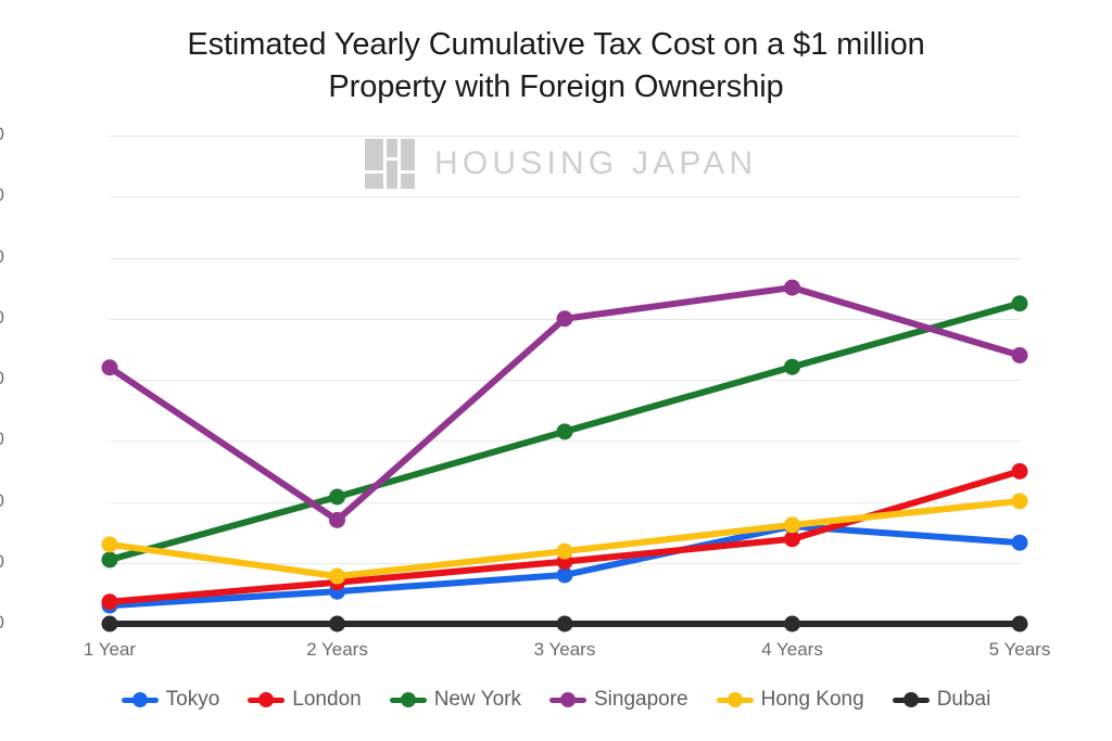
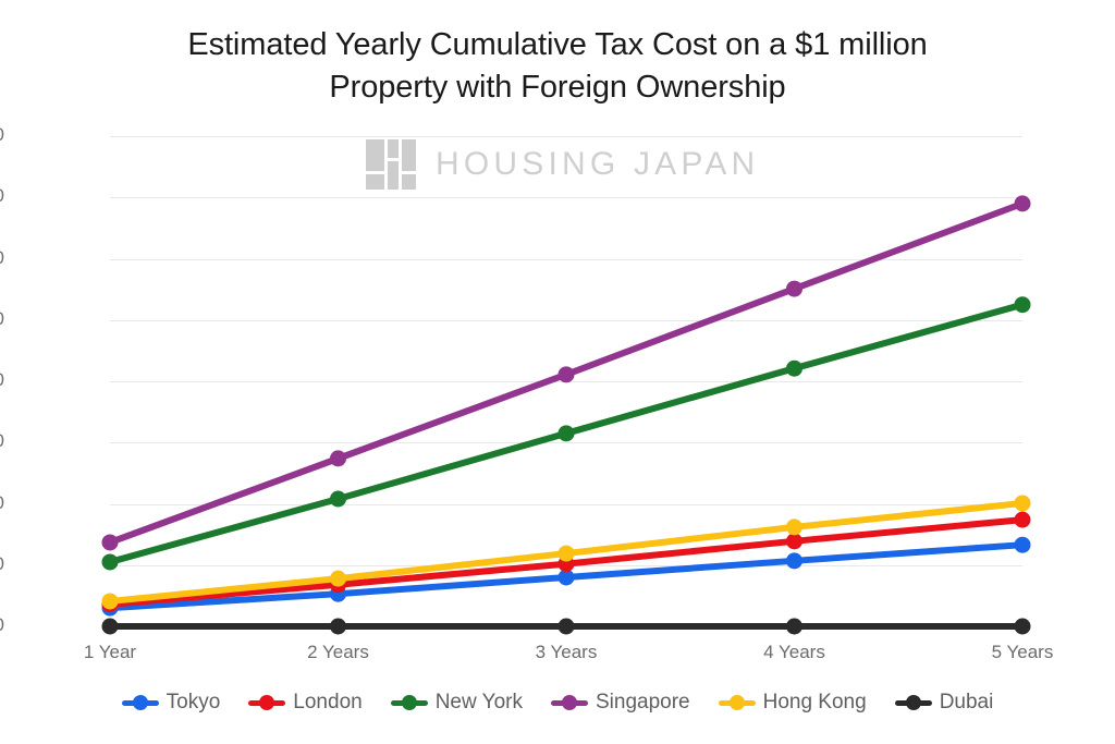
Singapore/1 Year: 42000 -> 14000
Hong Kong/1 Year: 13000 -> 4000
Singapore/2 Years: 17000 -> 27000
Singapore/3 Years: 50000 -> 41000
Tokyo/4 Years: 16000 -> 11000
London/5 Years: 25000 -> 17000
Singapore/5 Years: 44000 -> 69000
